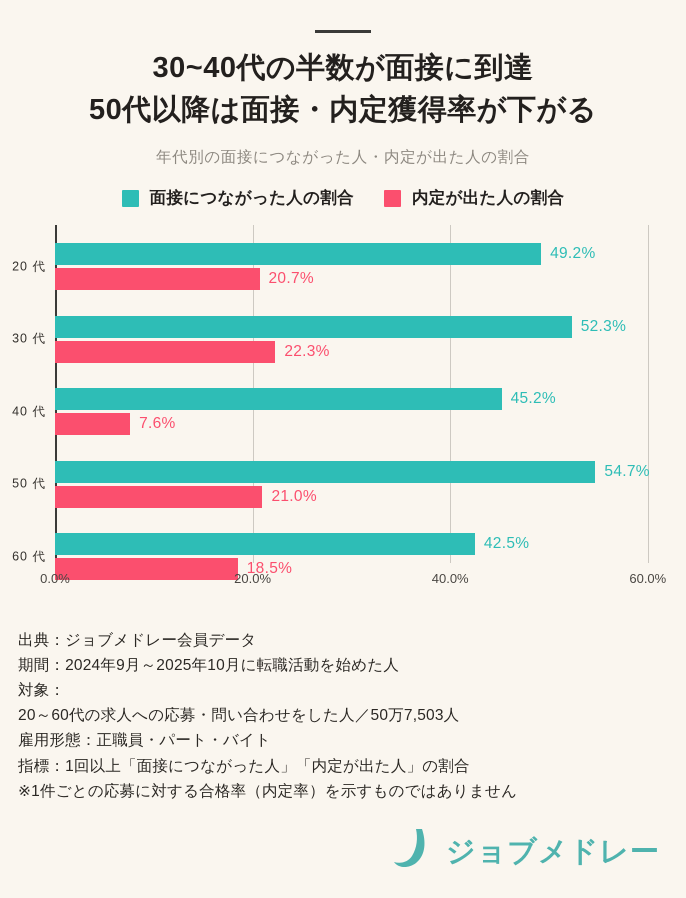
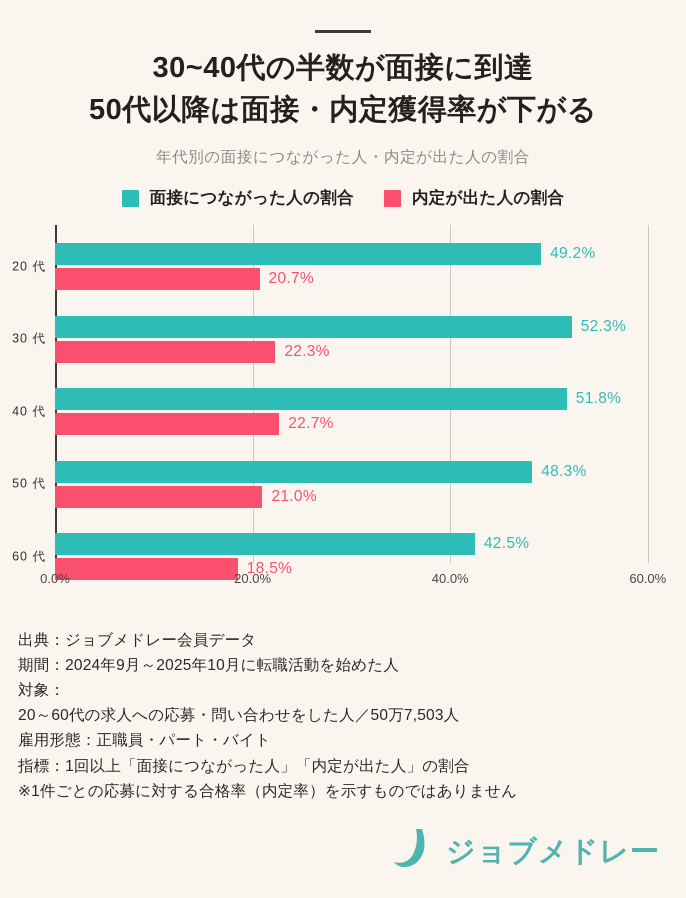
面接につながった人の割合/40 代: 45.2% -> 51.8%
内定が出た人の割合/40 代: 7.6% -> 22.7%
面接につながった人の割合/50 代: 54.7% -> 48.3%
